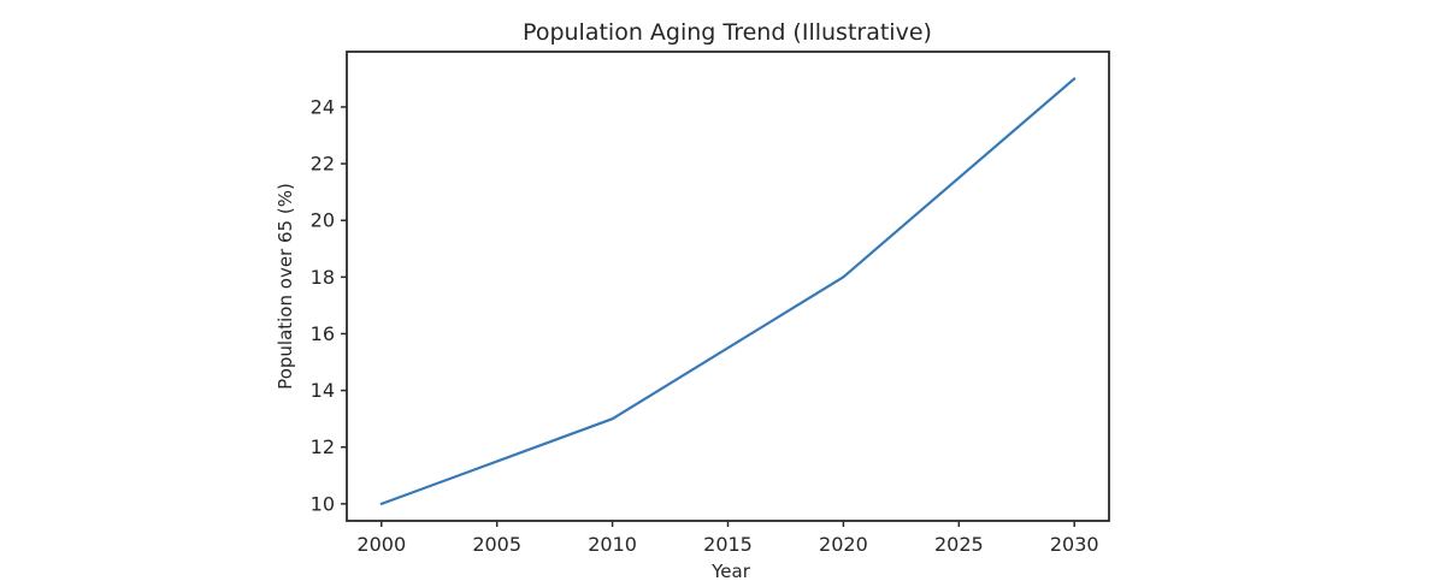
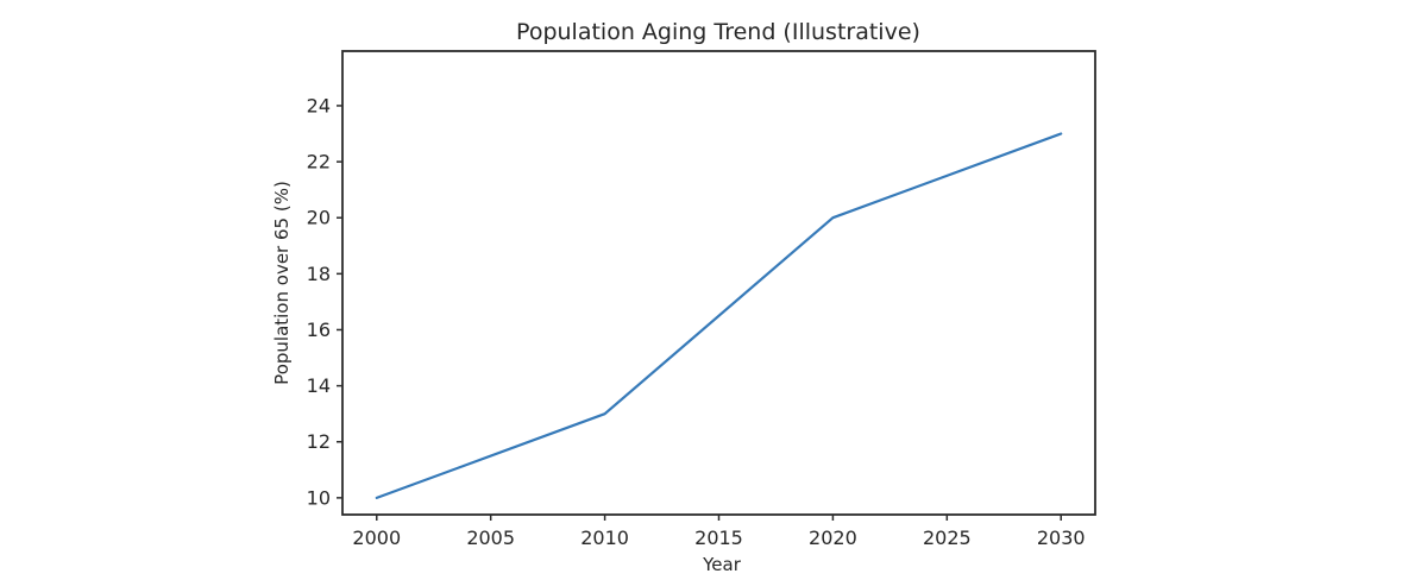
2020: 18 -> 20
2030: 25 -> 23
